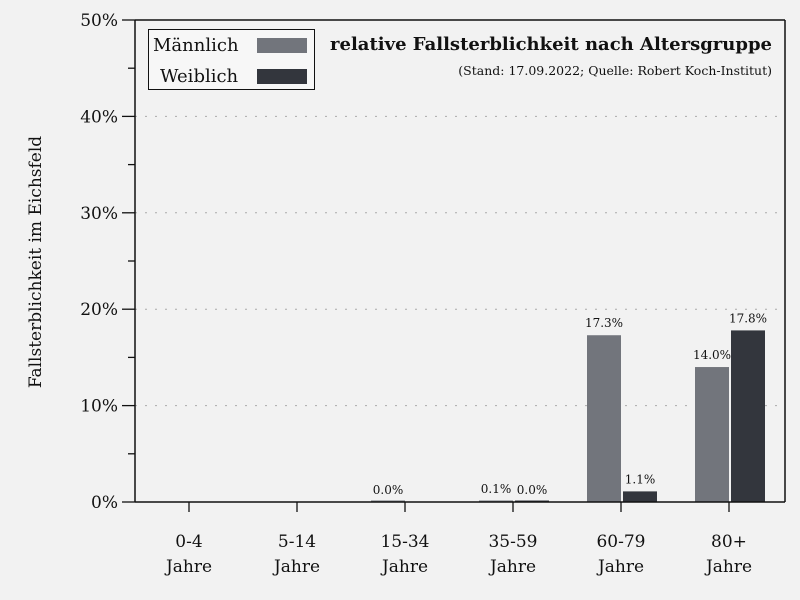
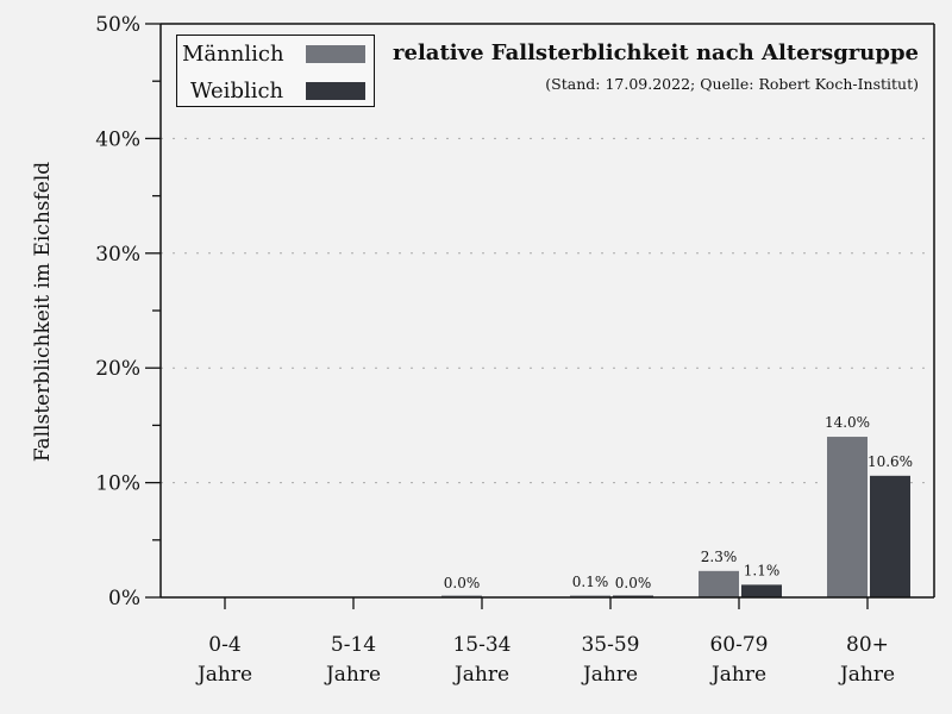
Männlich/60-79 Jahre: 17.3% -> 2.3%
Weiblich/80+ Jahre: 17.8% -> 10.6%
